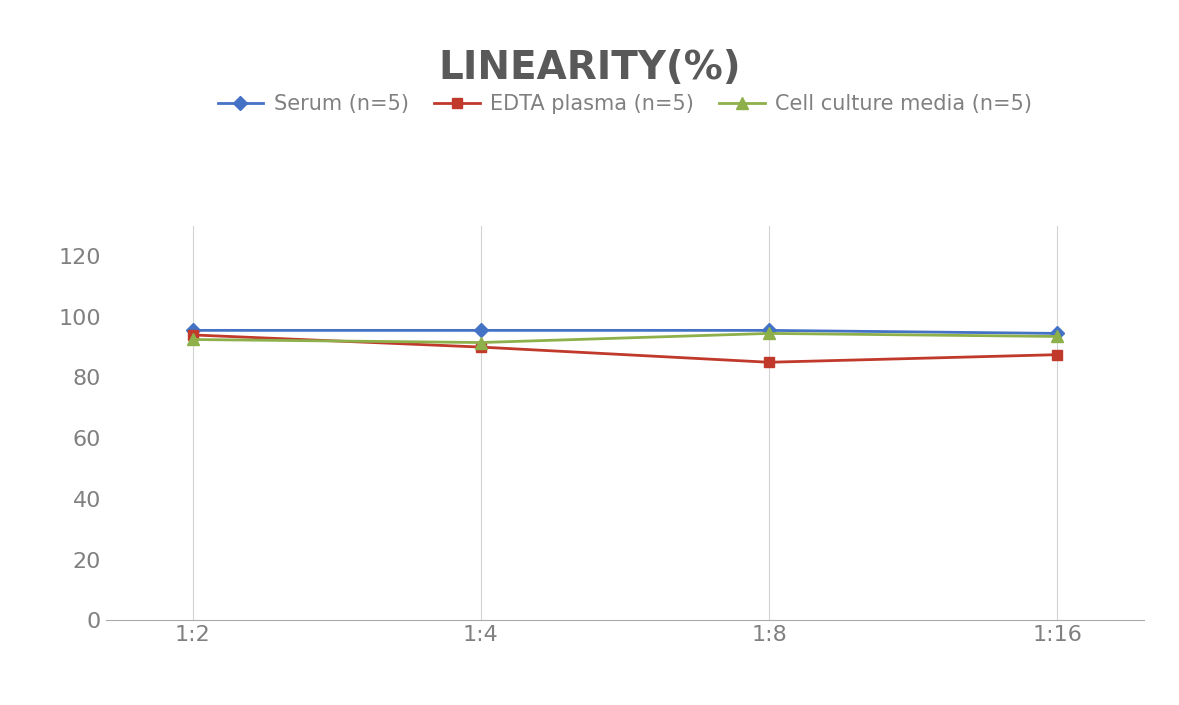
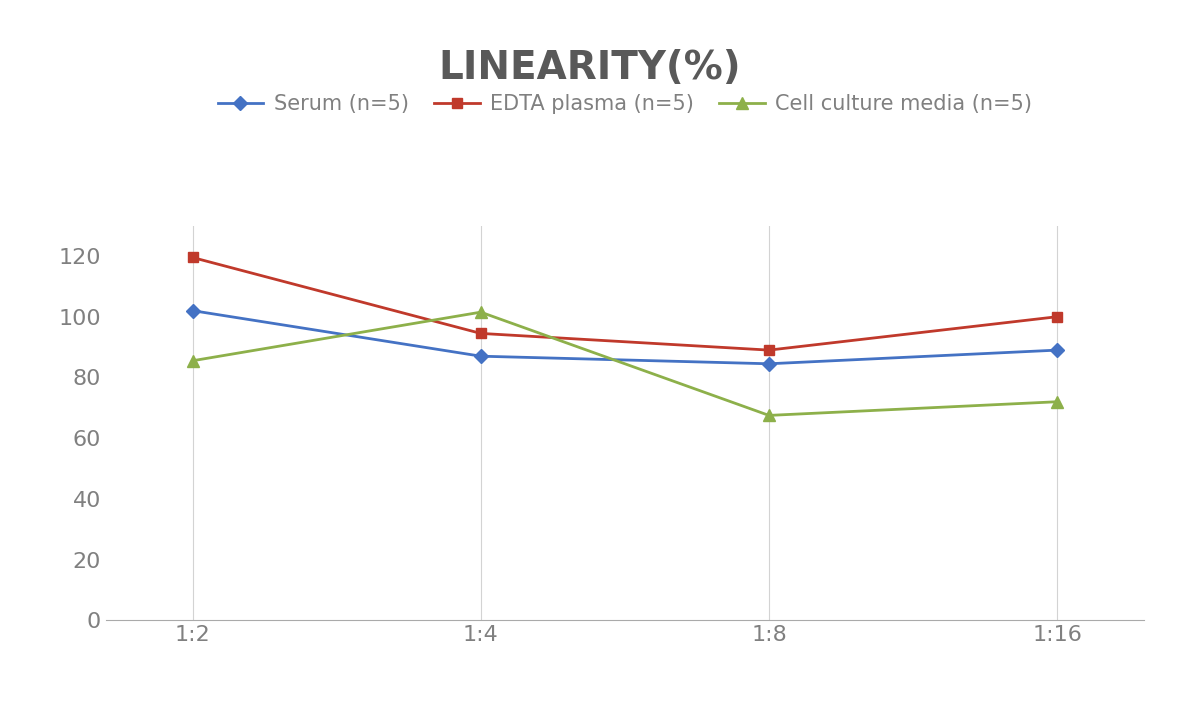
Serum (n=5)/1:2: 95.5 -> 102.0
EDTA plasma (n=5)/1:2: 94.0 -> 119.5
Cell culture media (n=5)/1:2: 92.5 -> 85.5
Serum (n=5)/1:4: 95.5 -> 87.0
EDTA plasma (n=5)/1:4: 90.0 -> 94.5
Cell culture media (n=5)/1:4: 91.5 -> 101.5
Serum (n=5)/1:8: 95.5 -> 84.5
EDTA plasma (n=5)/1:8: 85.0 -> 89.0
Cell culture media (n=5)/1:8: 94.5 -> 67.5
Serum (n=5)/1:16: 94.5 -> 89.0
EDTA plasma (n=5)/1:16: 87.5 -> 100.0
Cell culture media (n=5)/1:16: 93.5 -> 72.0
